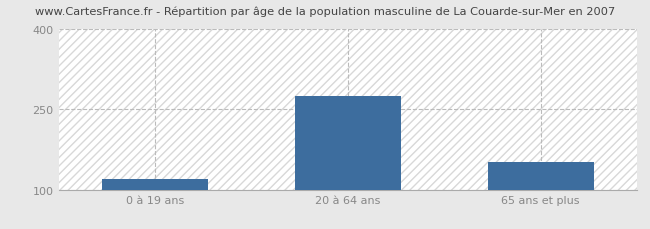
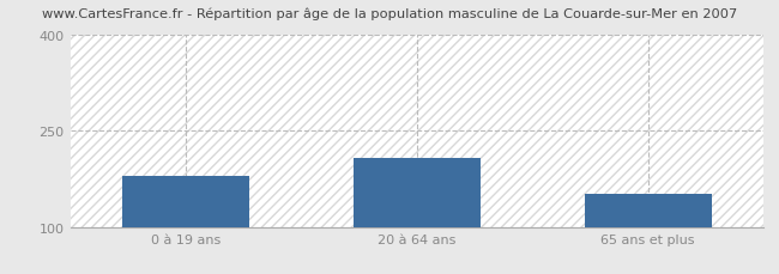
0 à 19 ans: 120 -> 180
20 à 64 ans: 275 -> 208
